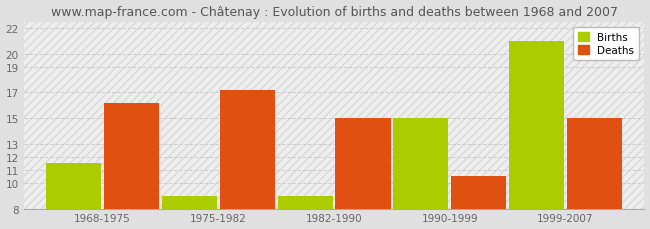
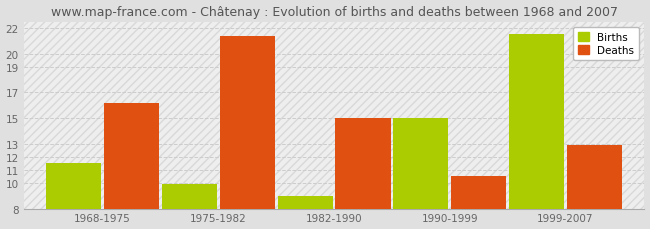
Births/1975-1982: 9.0 -> 9.9
Deaths/1975-1982: 17.2 -> 21.4
Births/1999-2007: 21.0 -> 21.5
Deaths/1999-2007: 15.0 -> 12.9
